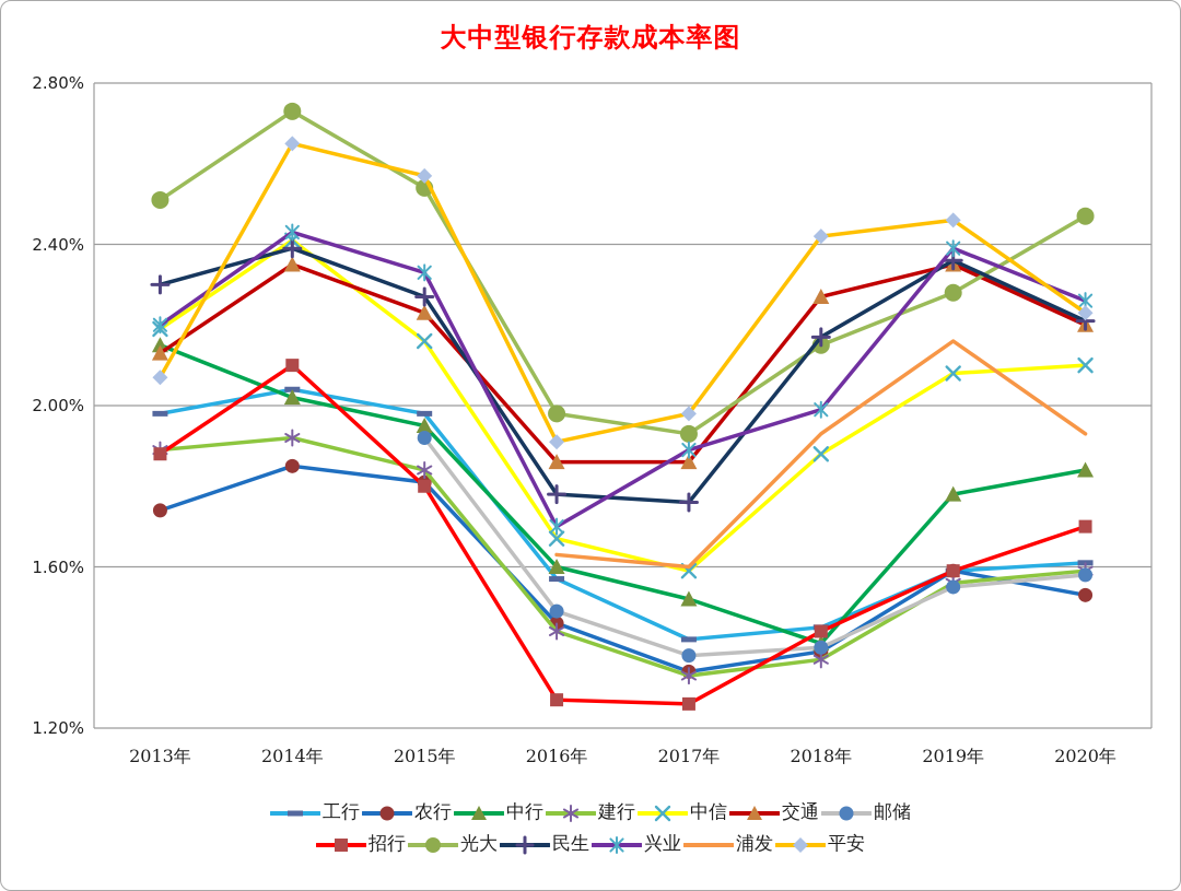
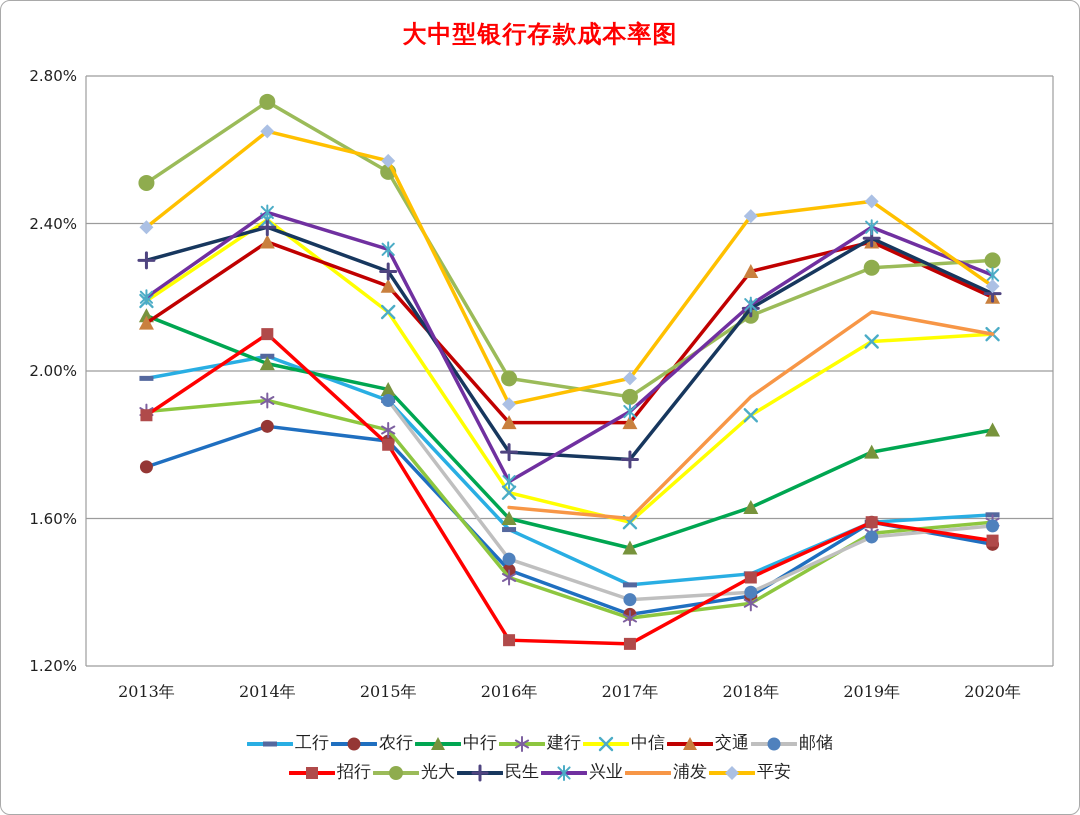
平安/2013年: 2.07% -> 2.39%
工行/2015年: 1.98% -> 1.92%
中行/2018年: 1.41% -> 1.63%
兴业/2018年: 1.99% -> 2.18%
招行/2020年: 1.70% -> 1.54%
光大/2020年: 2.47% -> 2.30%
浦发/2020年: 1.93% -> 2.10%
